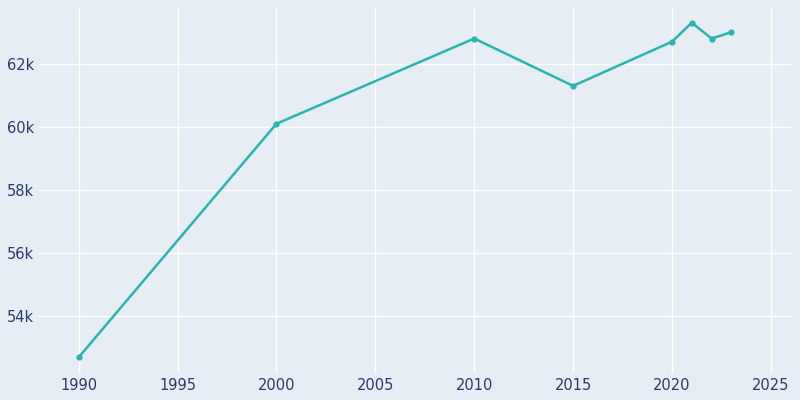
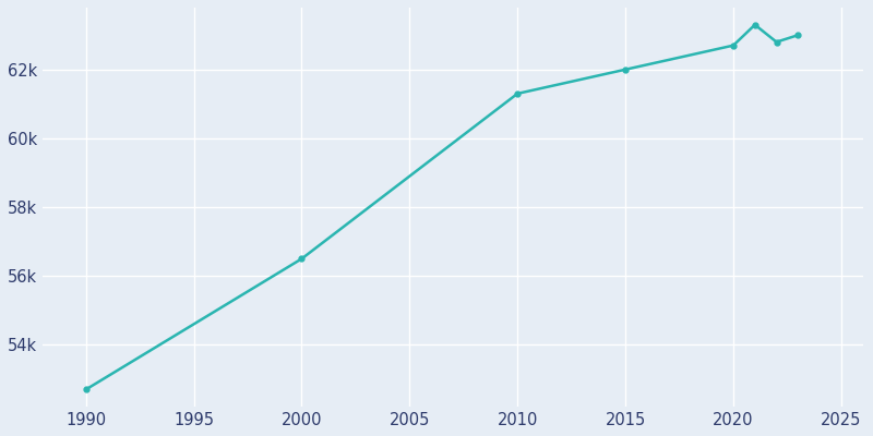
2000: 60.1k -> 56.5k
2010: 62.8k -> 61.3k
2015: 61.3k -> 62.0k
